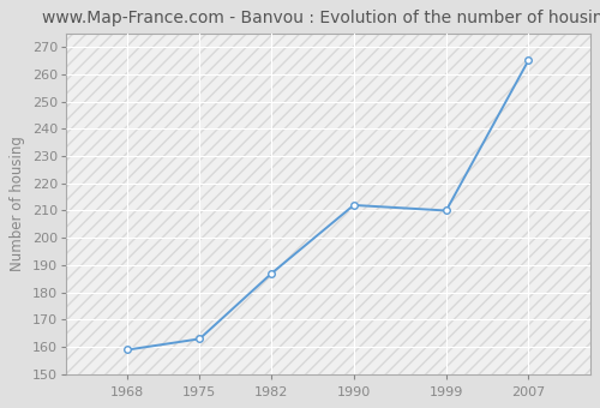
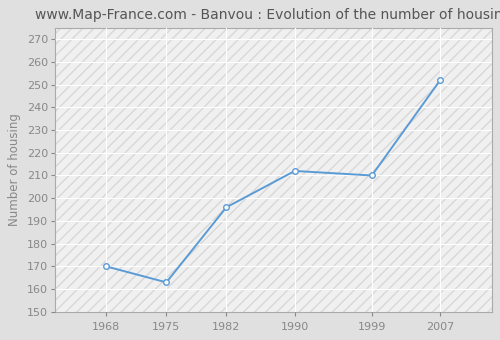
1968: 159 -> 170
1982: 187 -> 196
2007: 265 -> 252
